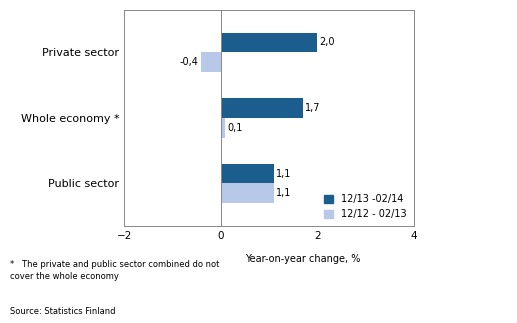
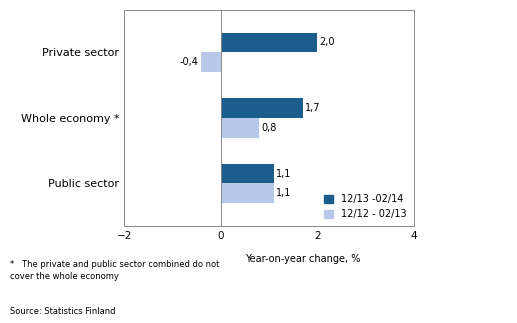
12/12 - 02/13/Whole economy *: 0,1 -> 0,8
